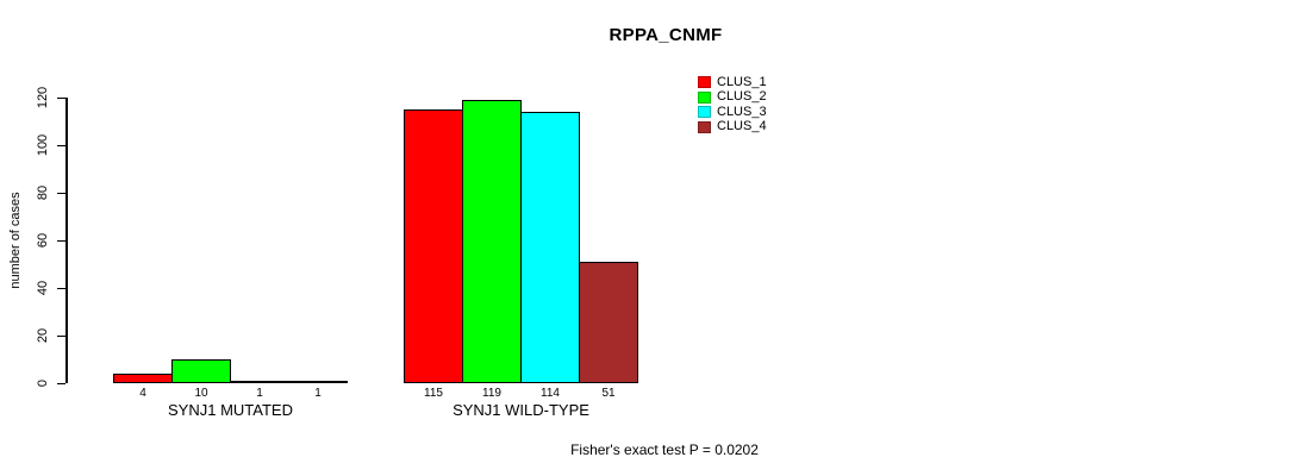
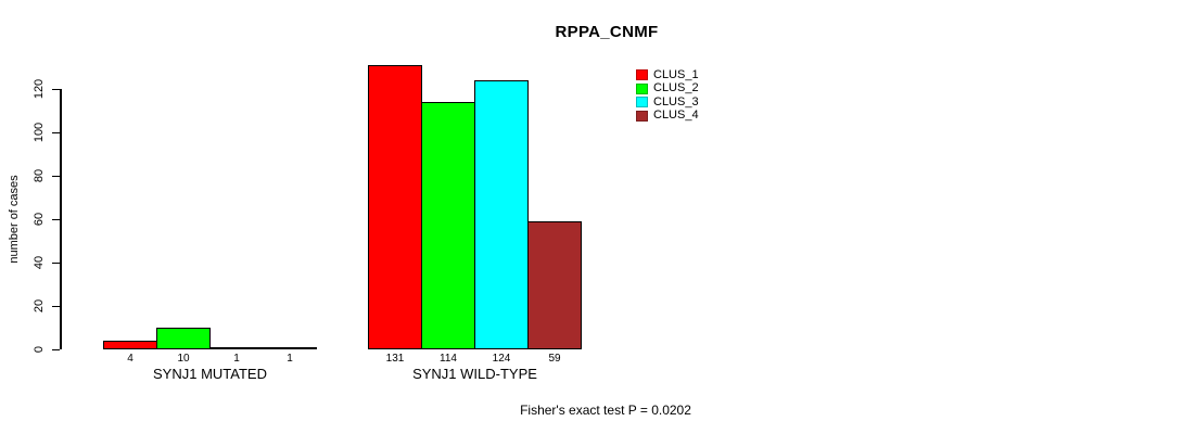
CLUS_1/SYNJ1 WILD-TYPE: 115 -> 131
CLUS_2/SYNJ1 WILD-TYPE: 119 -> 114
CLUS_3/SYNJ1 WILD-TYPE: 114 -> 124
CLUS_4/SYNJ1 WILD-TYPE: 51 -> 59
